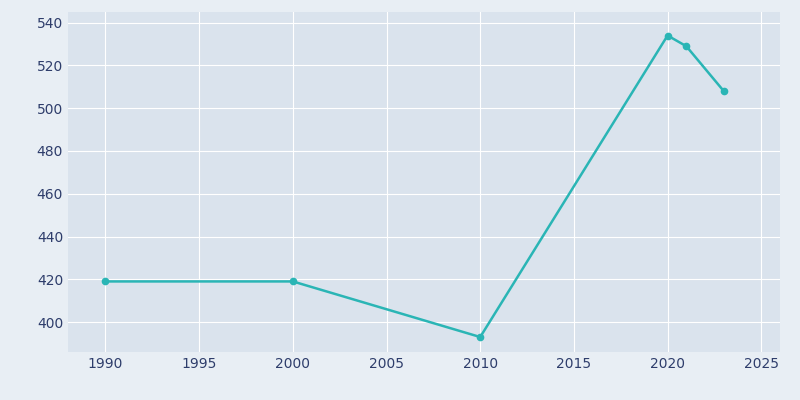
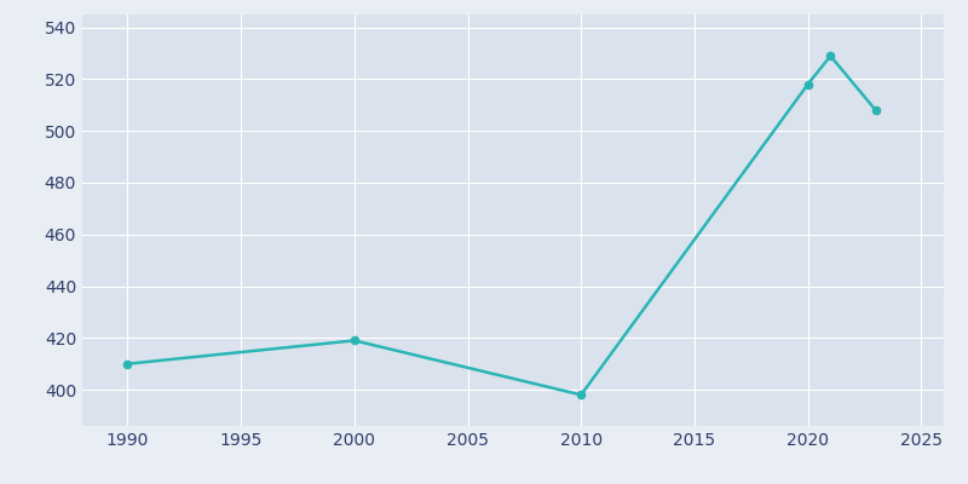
1990: 419 -> 410
2010: 393 -> 398
2020: 534 -> 518
